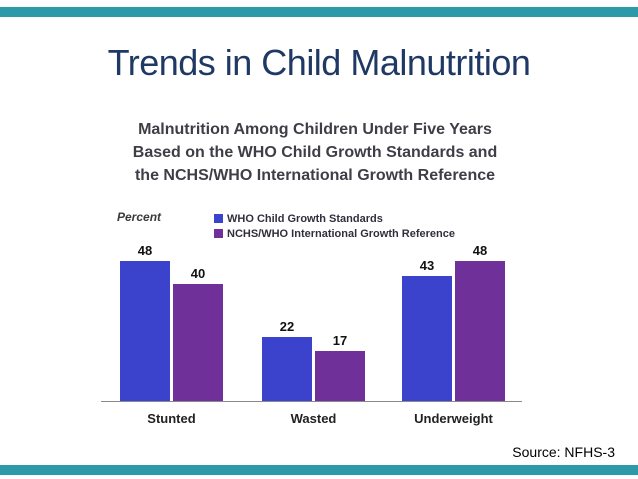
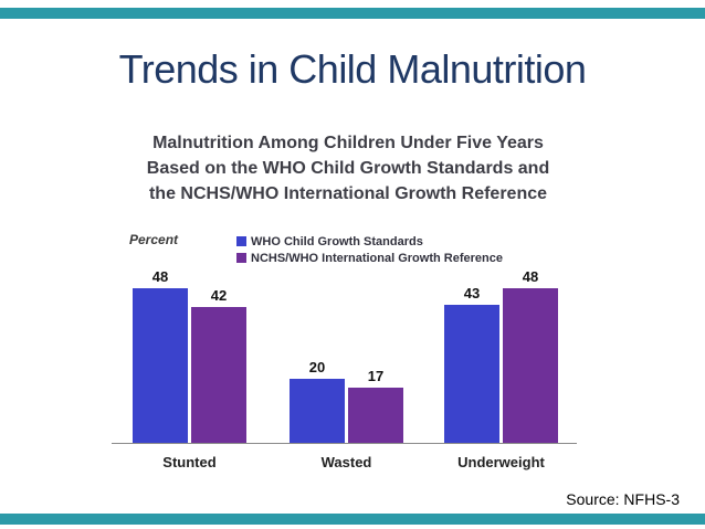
NCHS/WHO International Growth Reference/Stunted: 40 -> 42
WHO Child Growth Standards/Wasted: 22 -> 20
